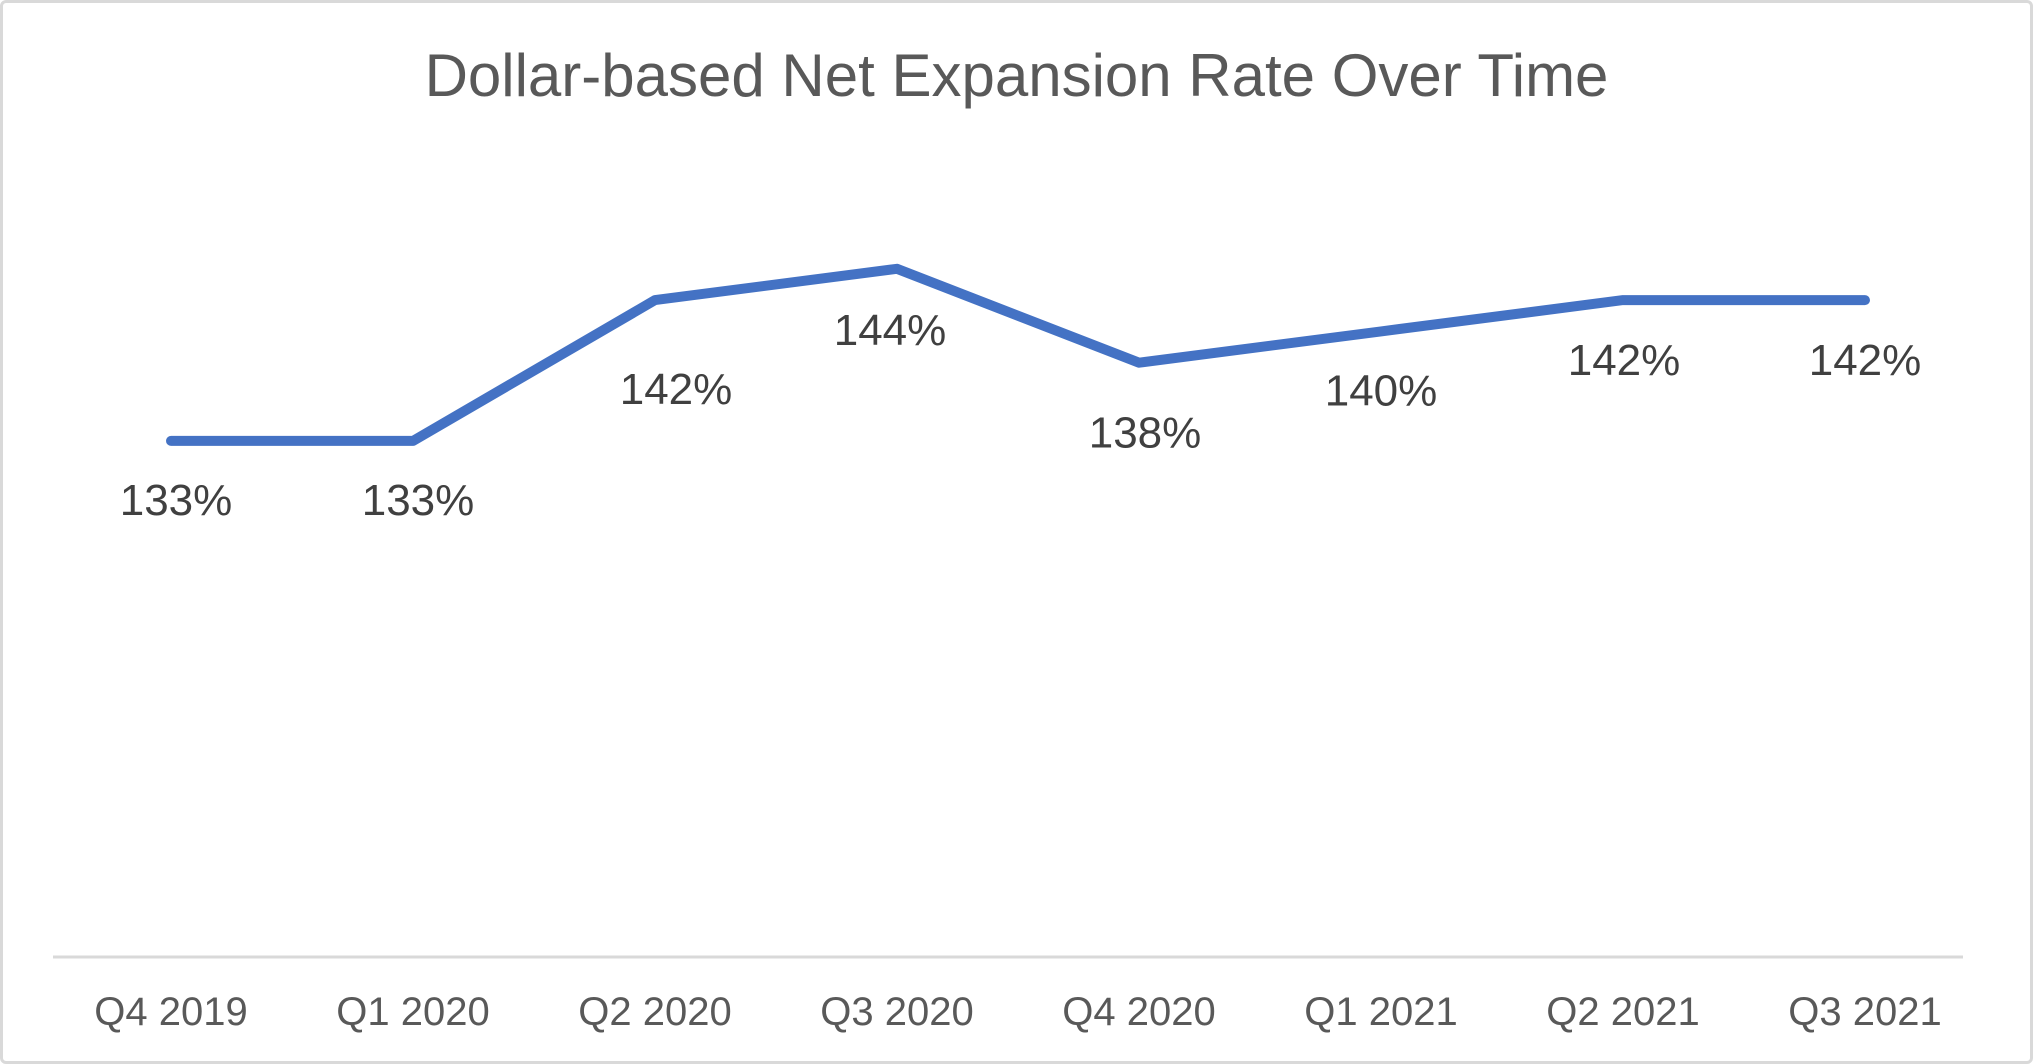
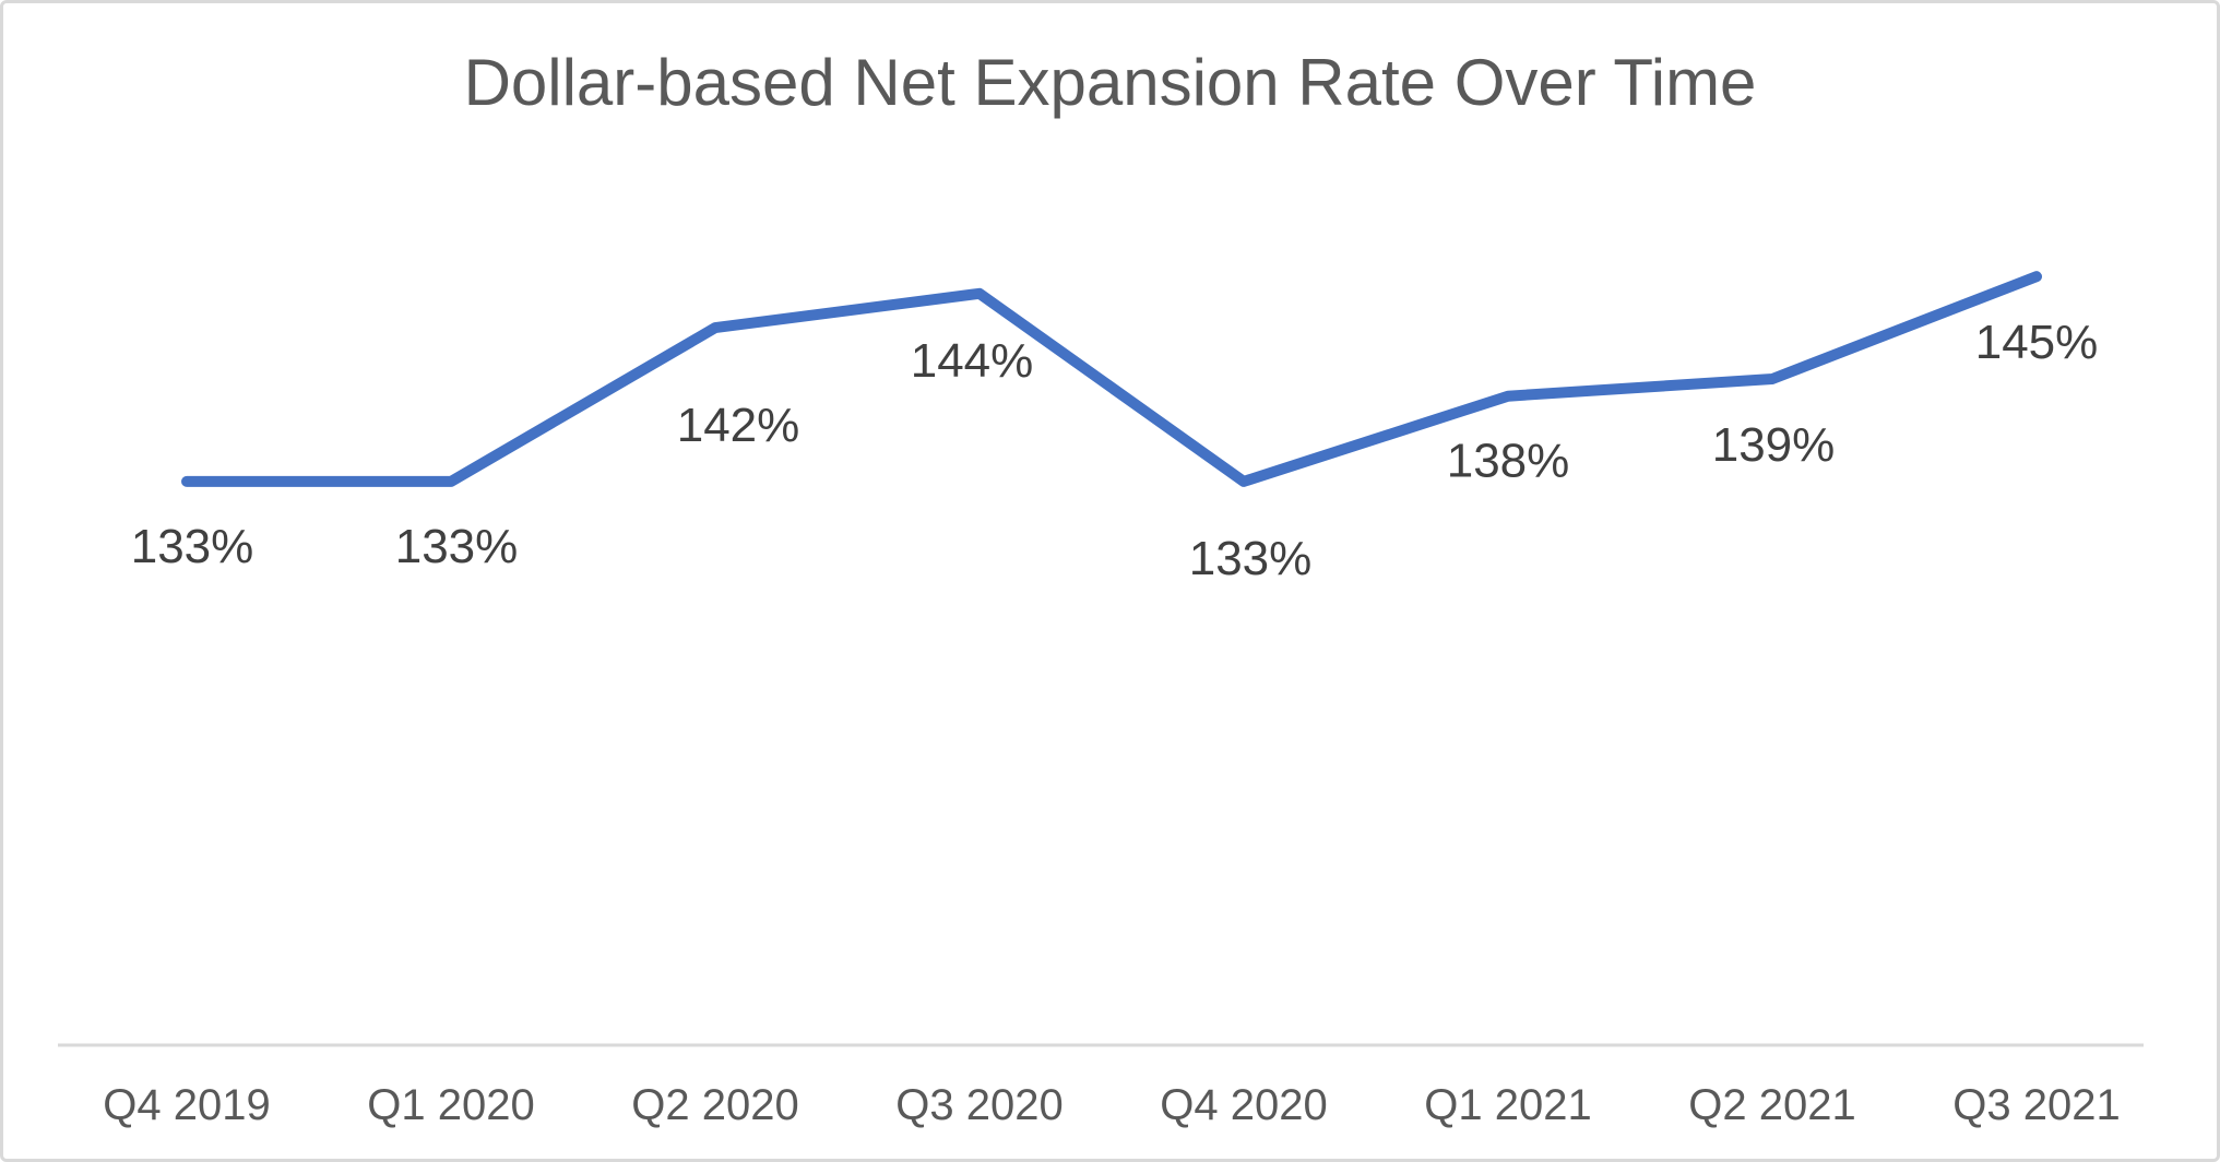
Q4 2020: 138% -> 133%
Q1 2021: 140% -> 138%
Q2 2021: 142% -> 139%
Q3 2021: 142% -> 145%
